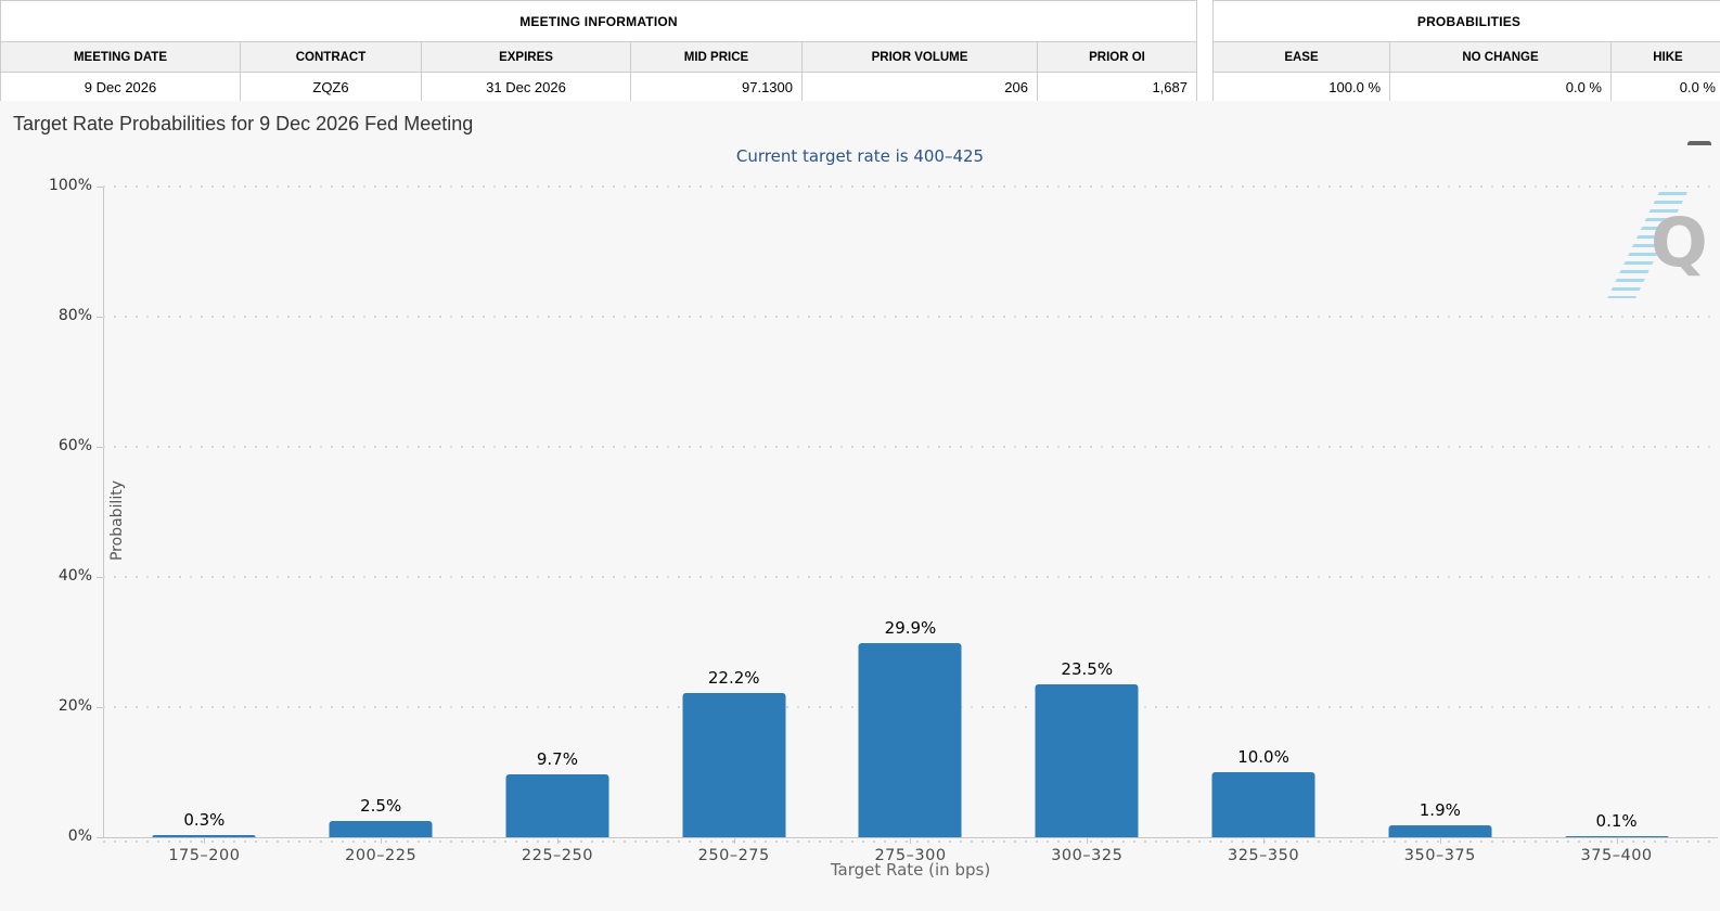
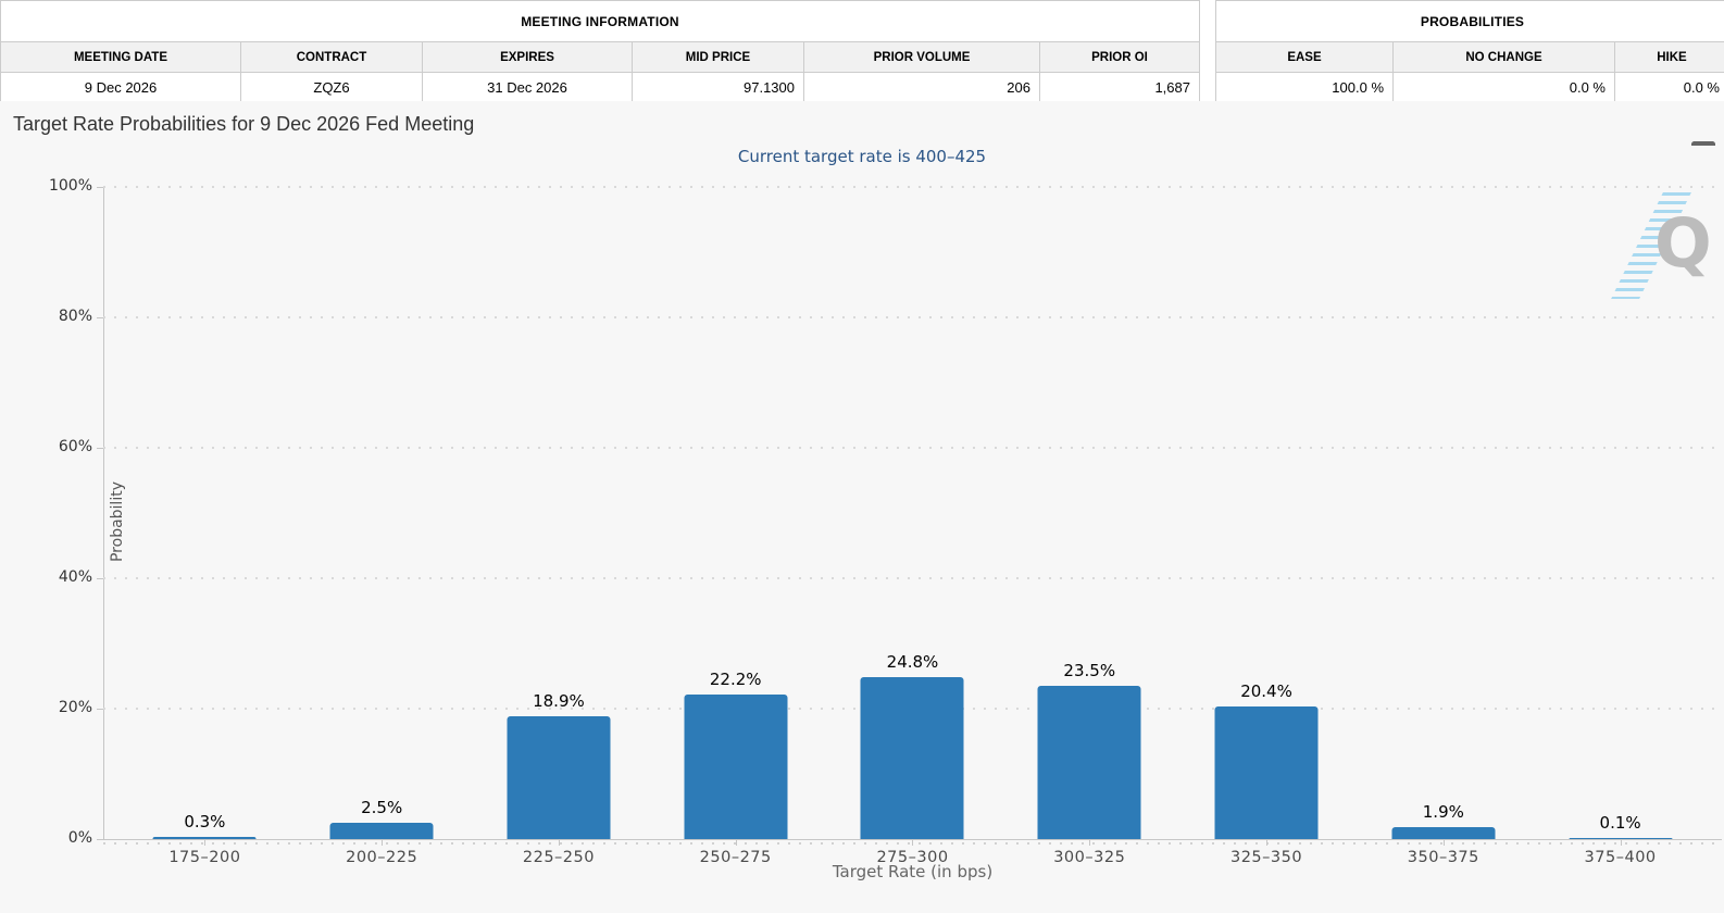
225–250: 9.7% -> 18.9%
275–300: 29.9% -> 24.8%
325–350: 10.0% -> 20.4%
